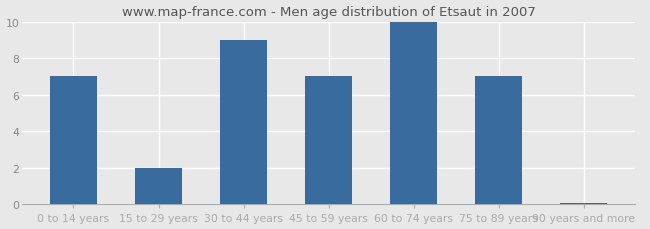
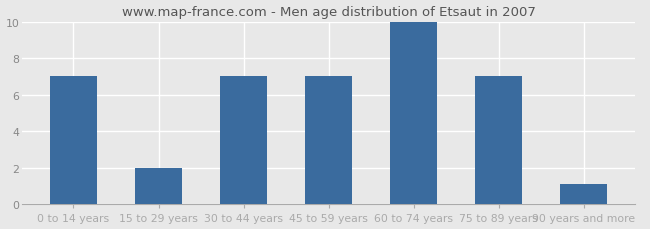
30 to 44 years: 9.0 -> 7.0
90 years and more: 0.1 -> 1.1
